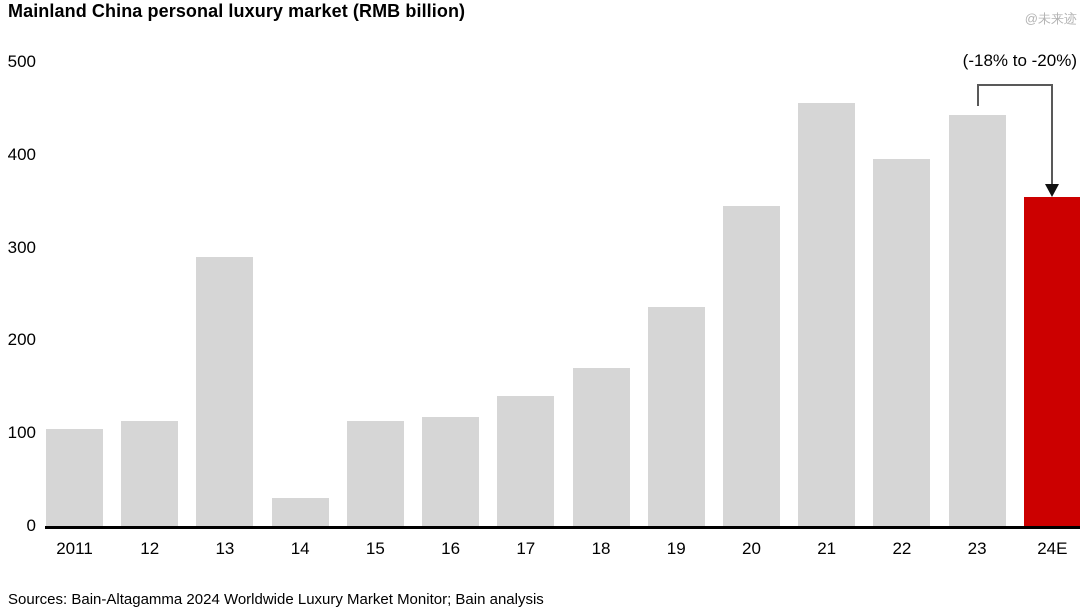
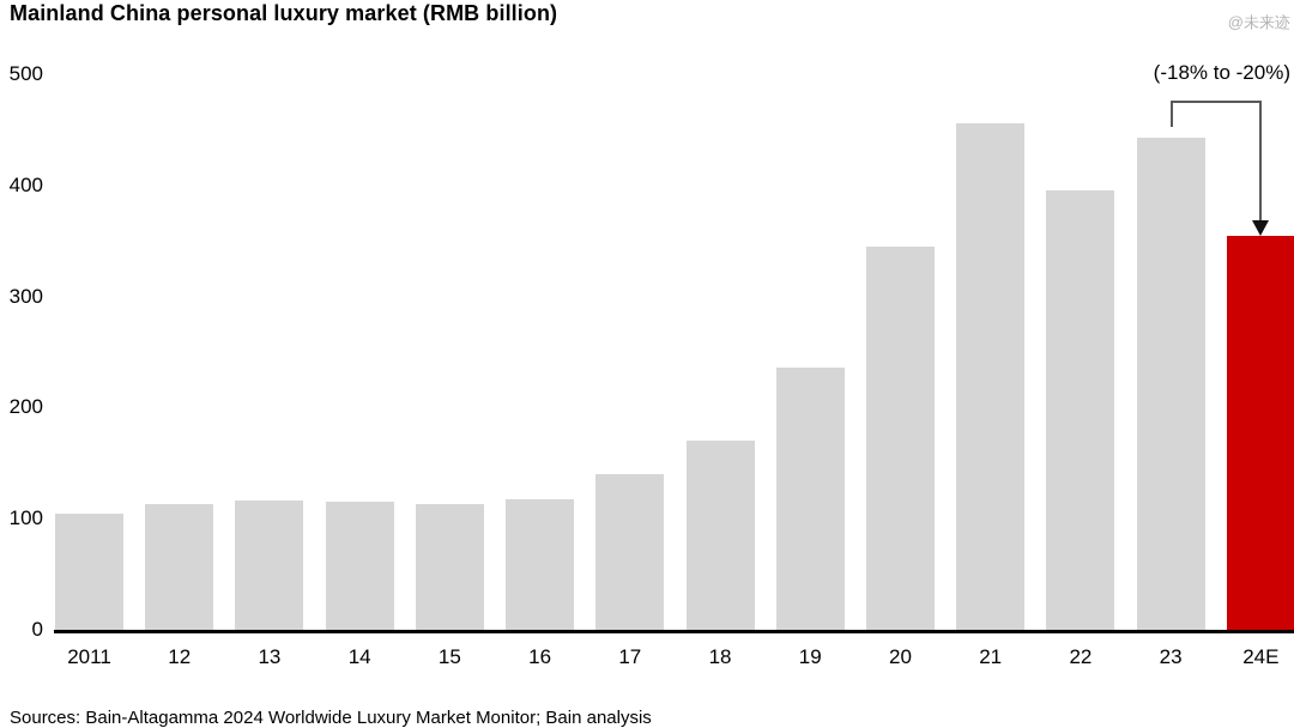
13: 290 -> 120
14: 30 -> 120
